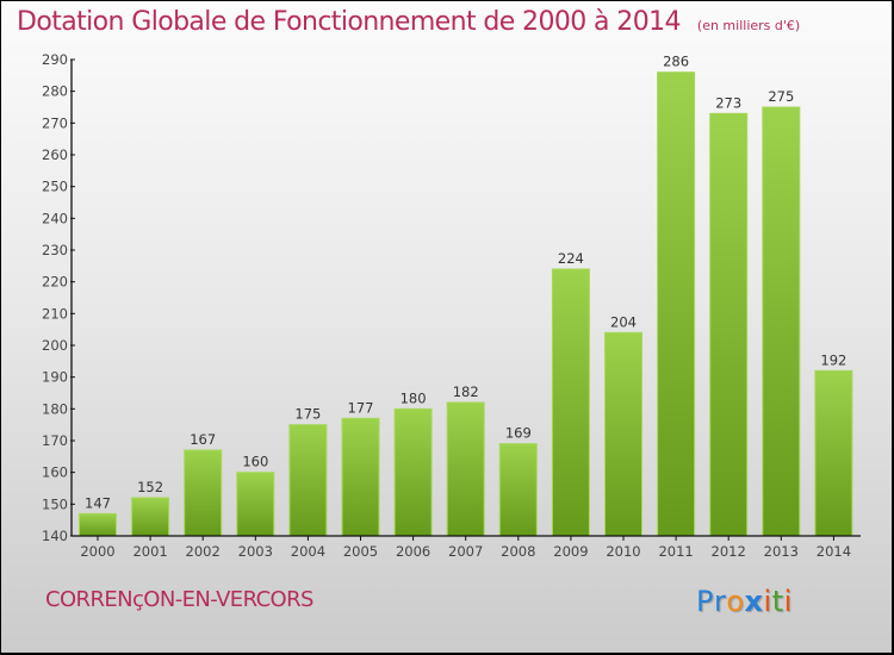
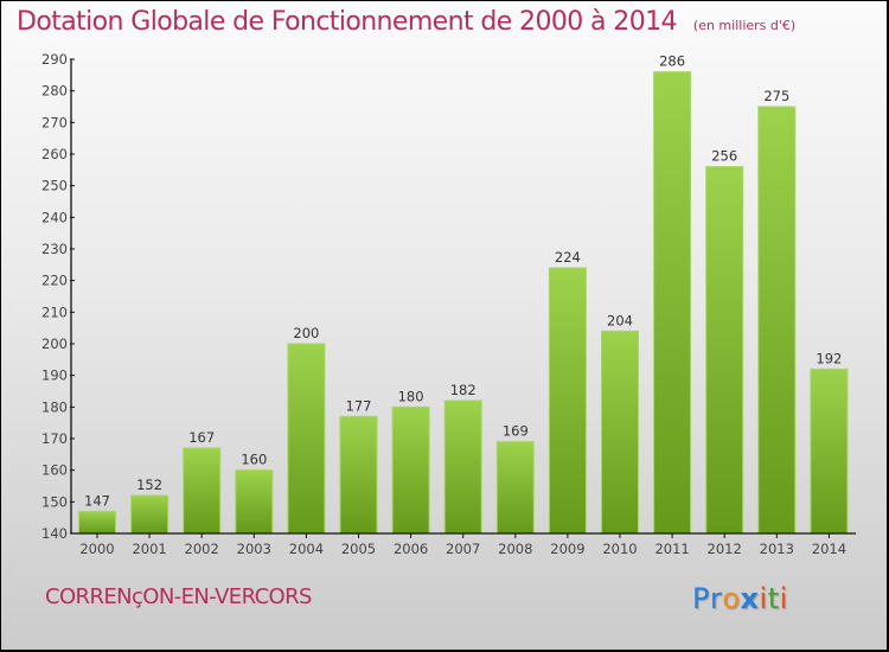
2004: 175 -> 200
2012: 273 -> 256
